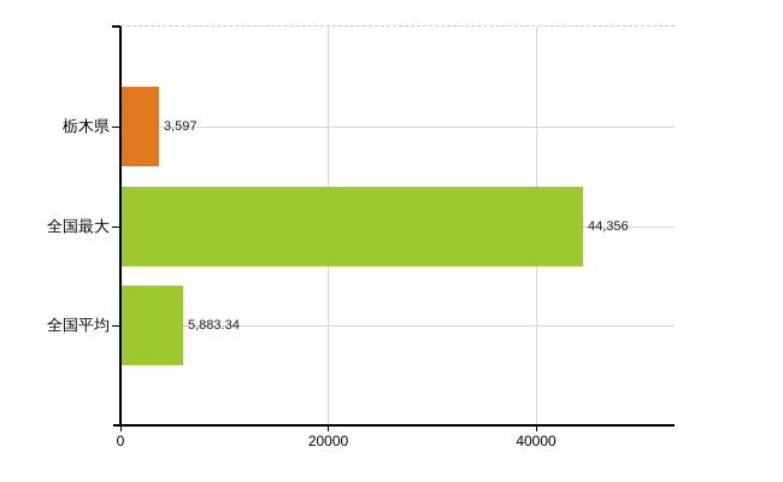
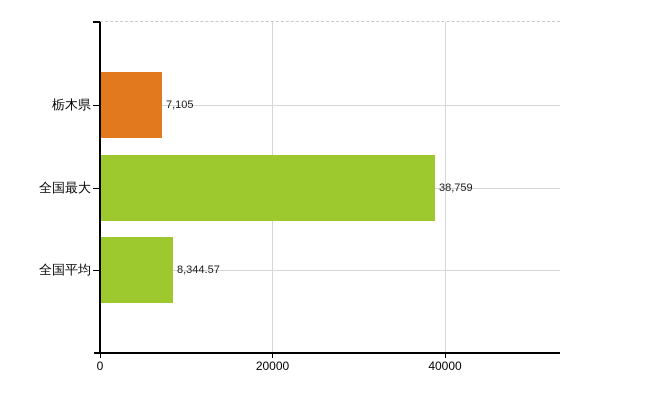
栃木県: 3,597 -> 7,105
全国最大: 44,356 -> 38,759
全国平均: 5,883.34 -> 8,344.57
